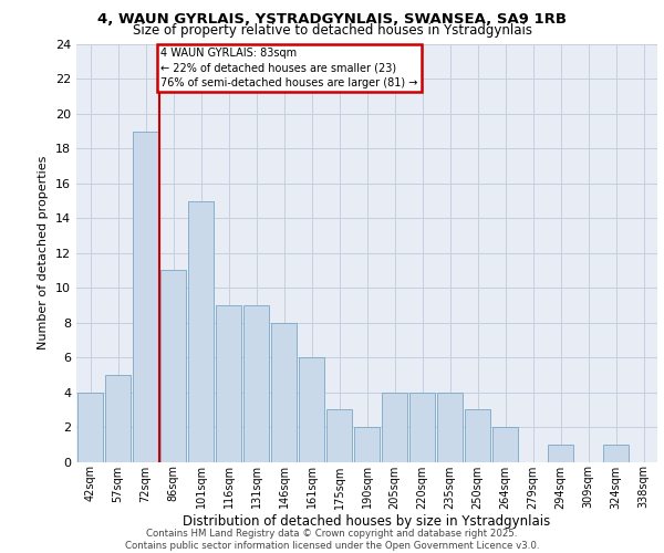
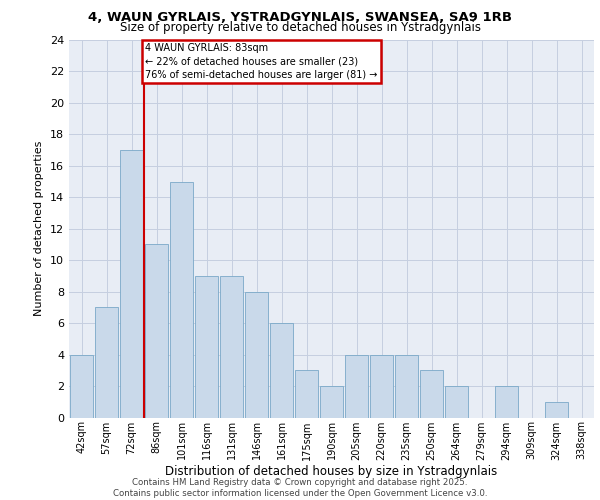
57sqm: 5 -> 7
72sqm: 19 -> 17
294sqm: 1 -> 2
